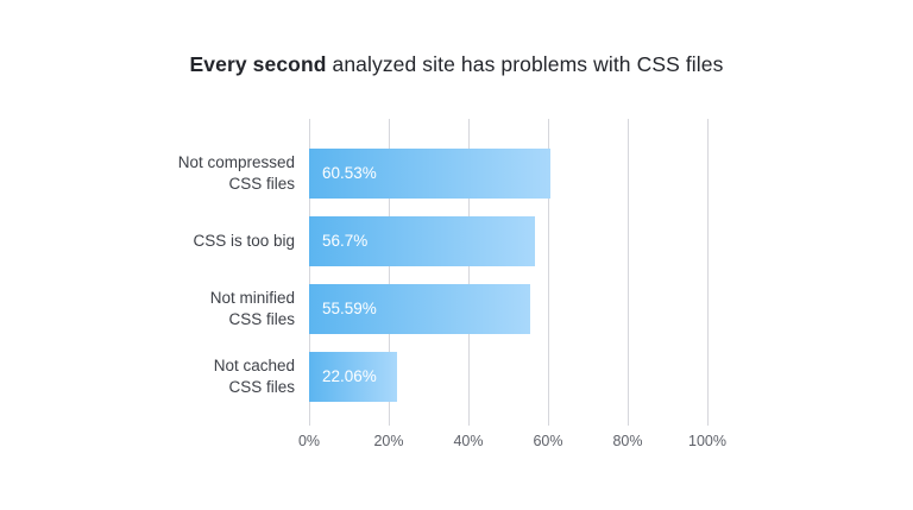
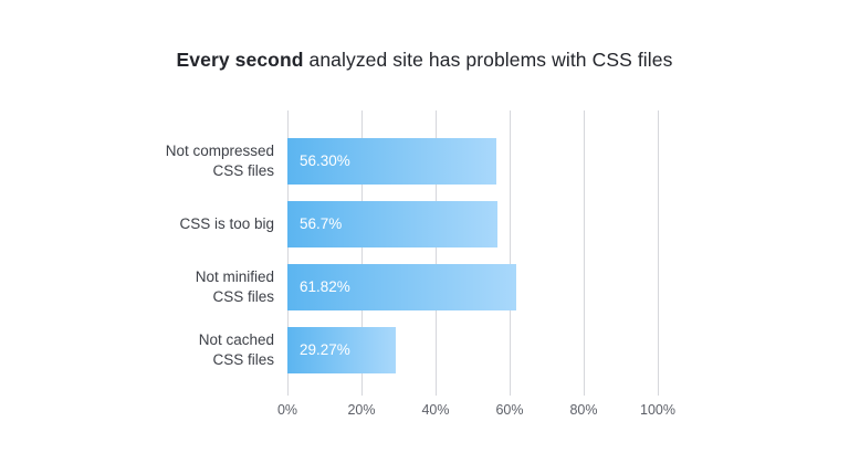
Not compressed CSS files: 60.53% -> 56.30%
Not minified CSS files: 55.59% -> 61.82%
Not cached CSS files: 22.06% -> 29.27%
